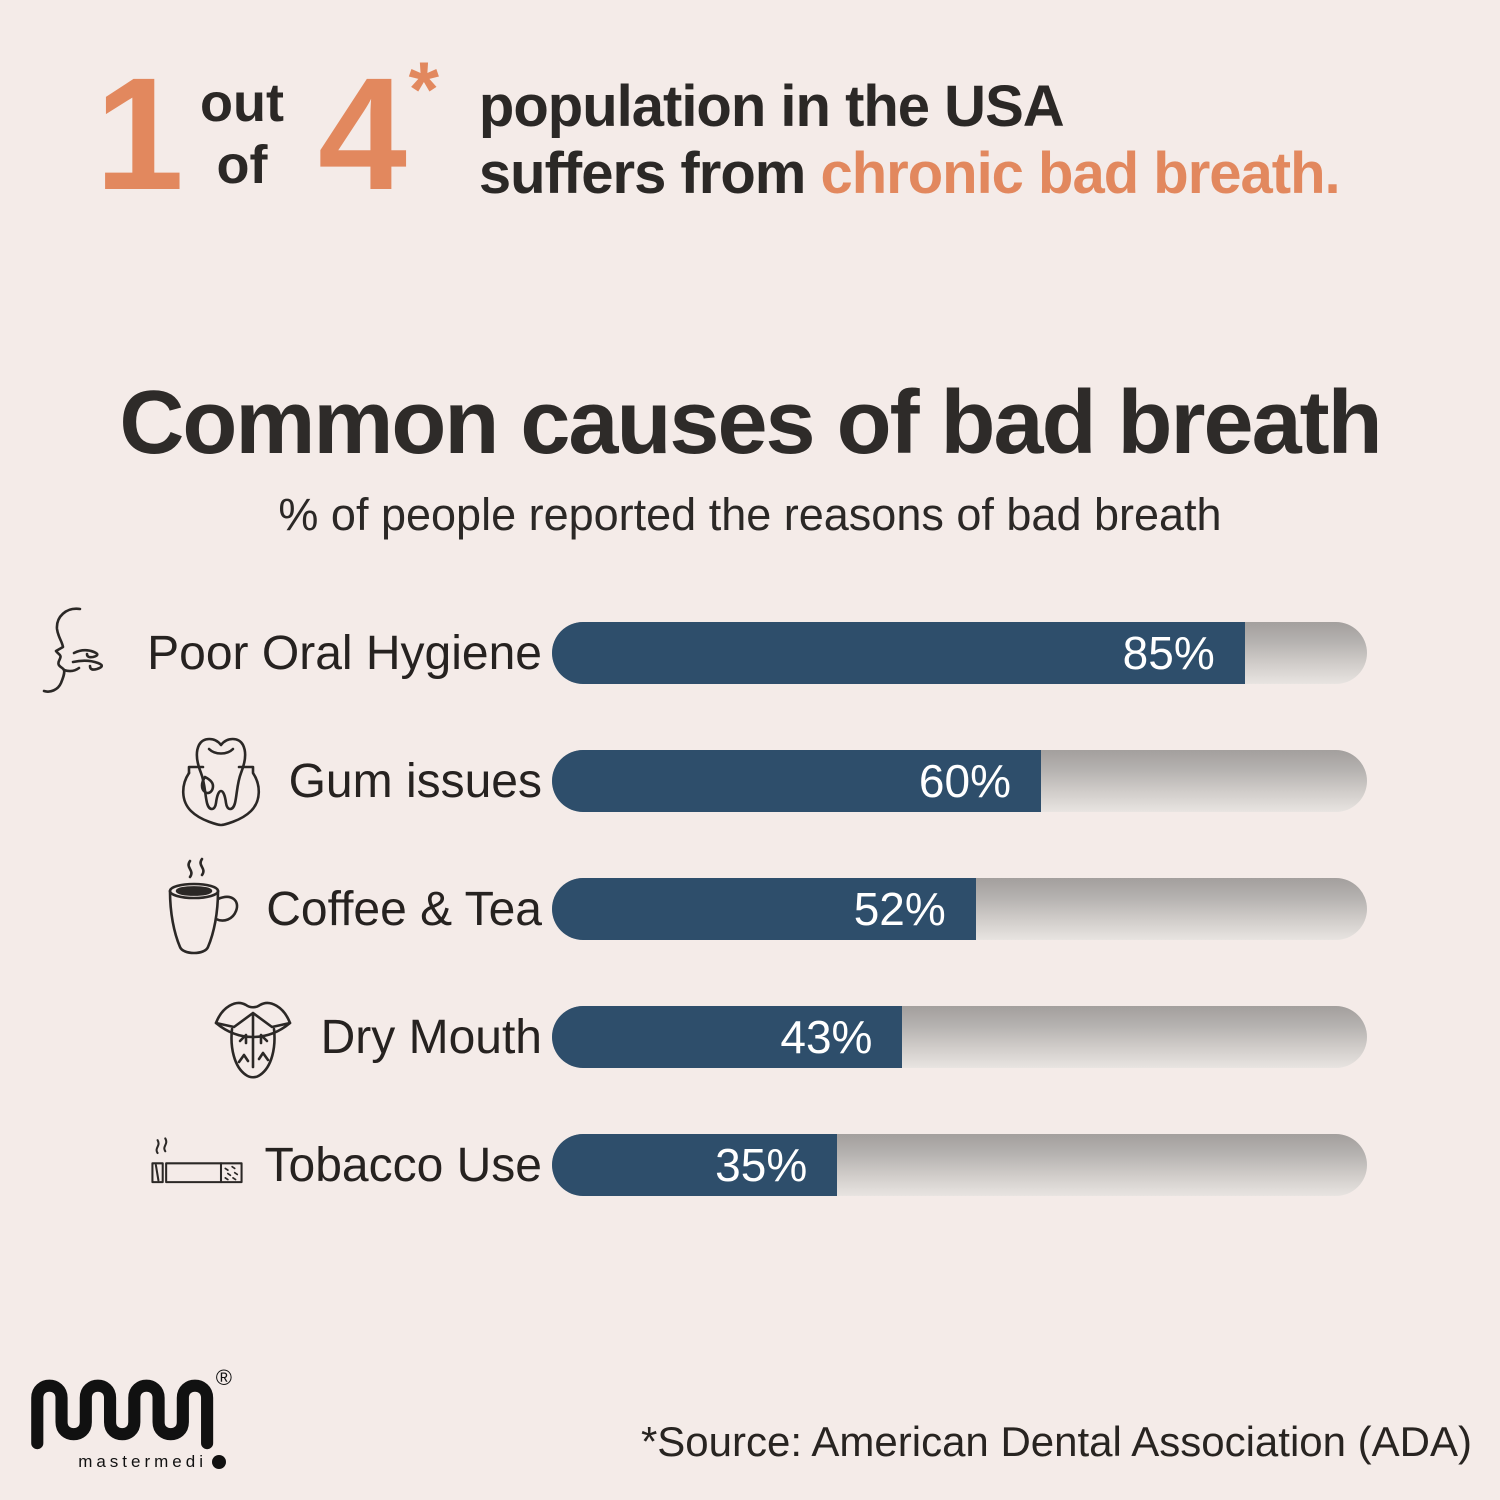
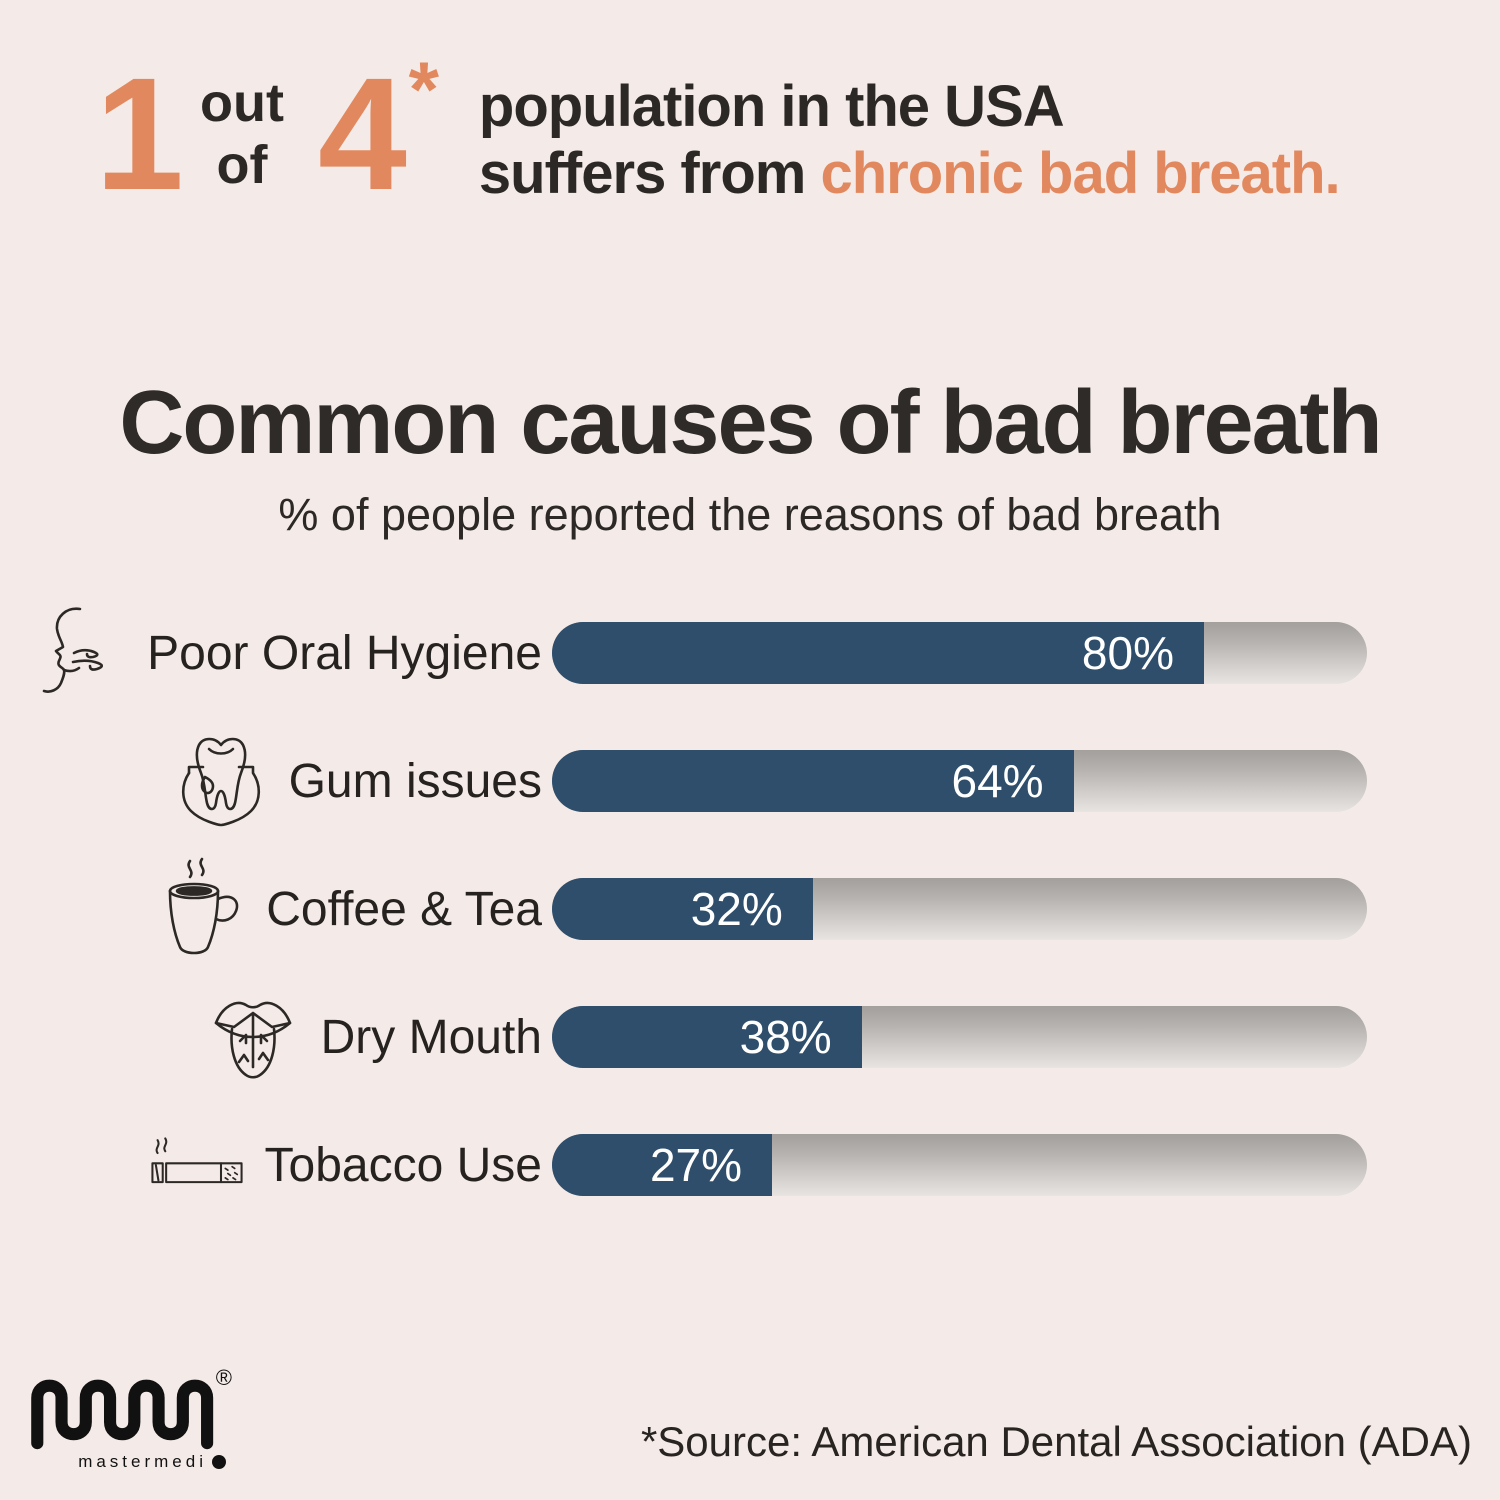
Poor Oral Hygiene: 85% -> 80%
Gum issues: 60% -> 64%
Coffee & Tea: 52% -> 32%
Dry Mouth: 43% -> 38%
Tobacco Use: 35% -> 27%
